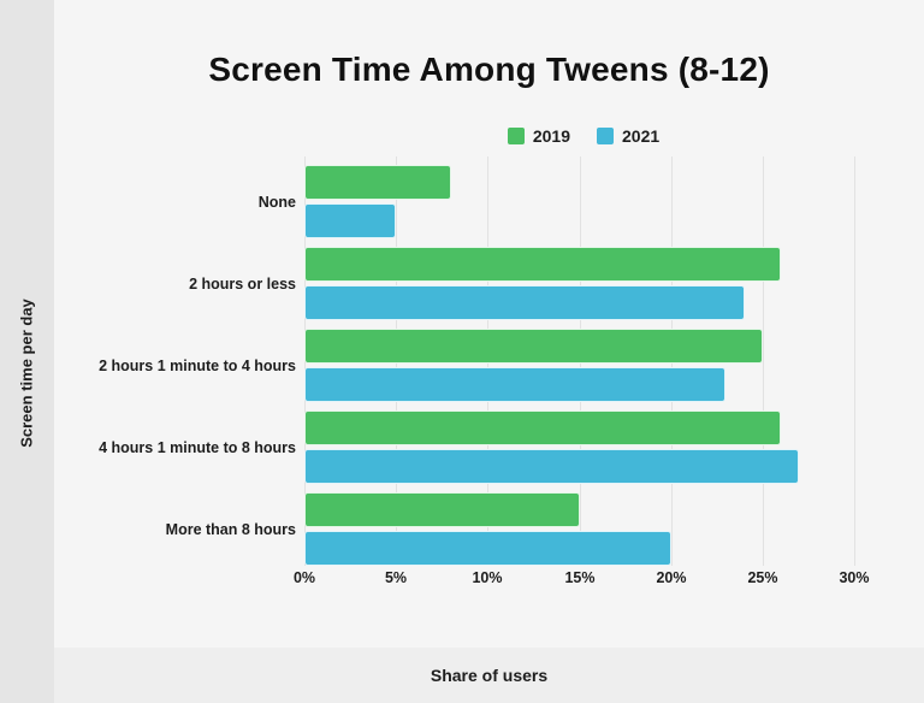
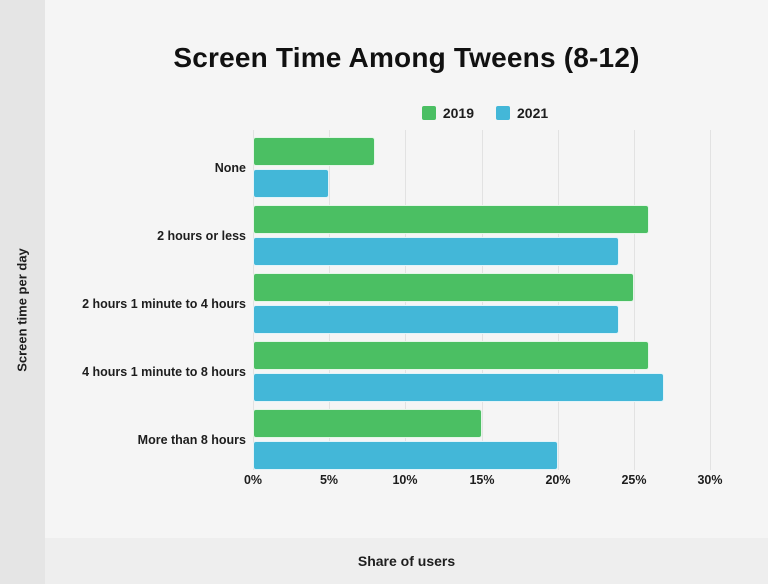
2021/2 hours 1 minute to 4 hours: 23% -> 24%
